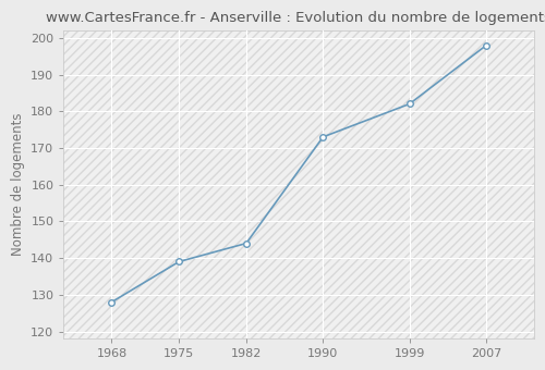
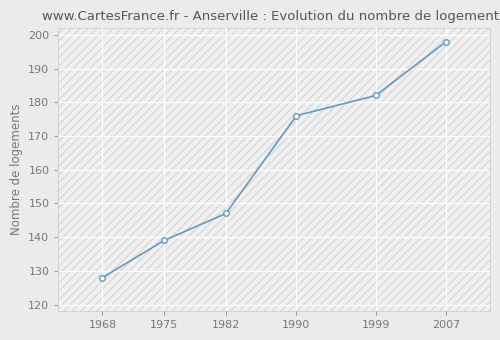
1982: 144 -> 147
1990: 173 -> 176
